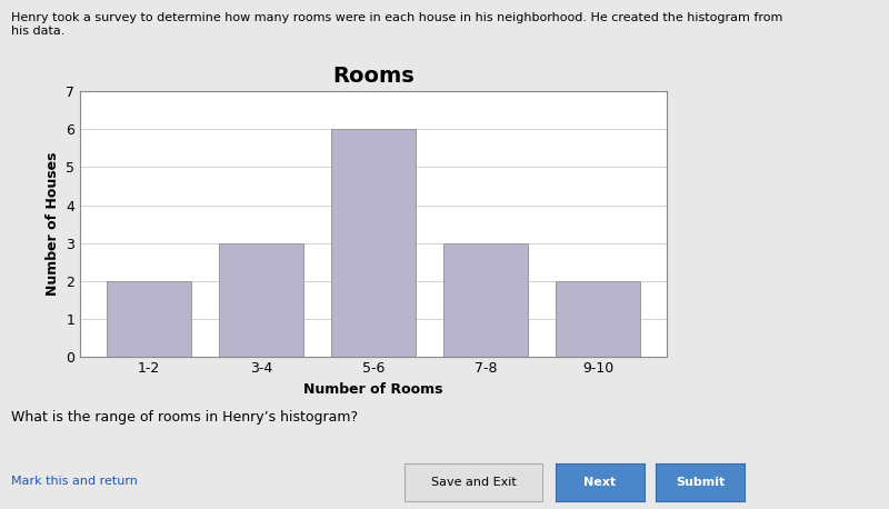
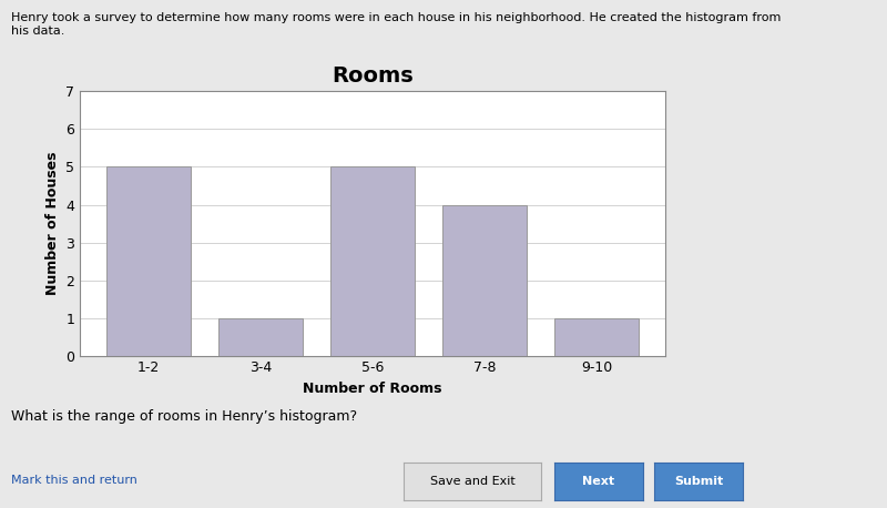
1-2: 2 -> 5
3-4: 3 -> 1
5-6: 6 -> 5
7-8: 3 -> 4
9-10: 2 -> 1
